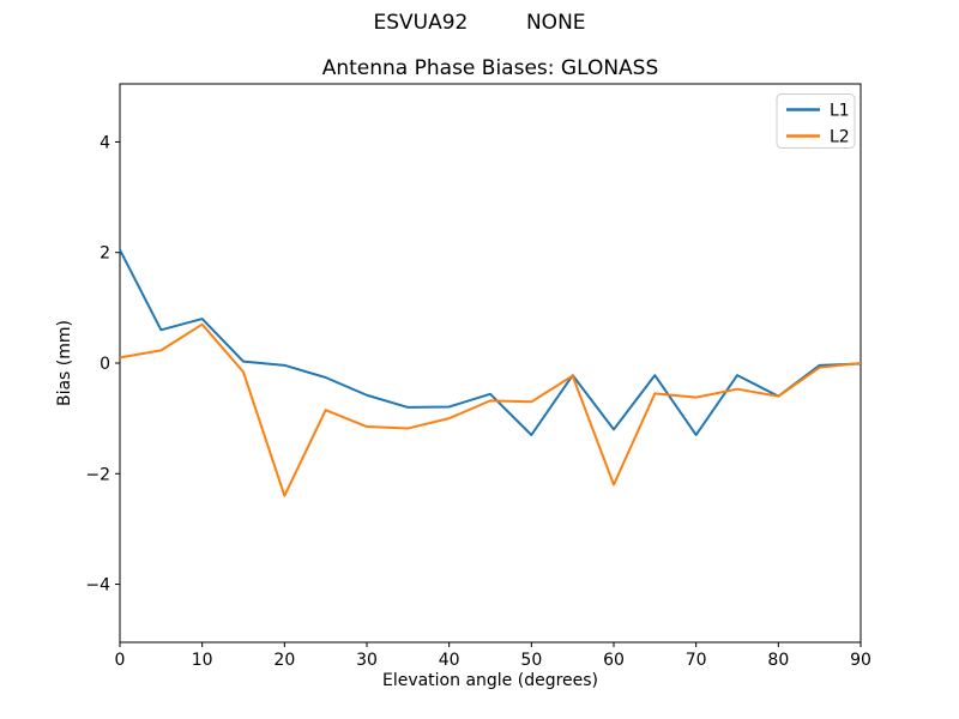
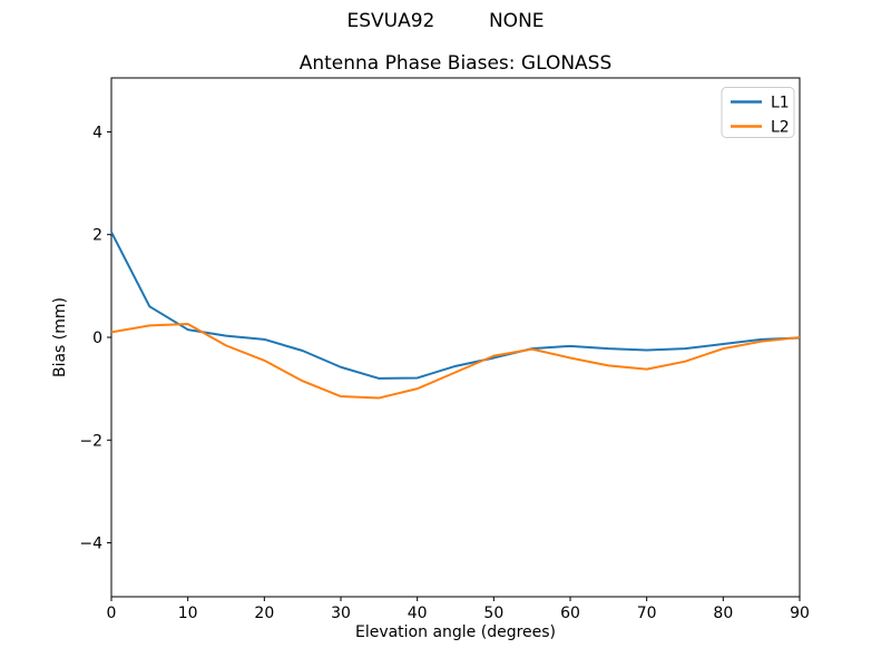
L1/10: 0.8 -> 0.1
L2/10: 0.7 -> 0.3
L2/20: -2.4 -> -0.5
L1/50: -1.3 -> -0.4
L2/50: -0.7 -> -0.4
L1/60: -1.2 -> -0.2
L2/60: -2.2 -> -0.4
L1/70: -1.3 -> -0.2
L1/80: -0.6 -> -0.1
L2/80: -0.6 -> -0.2
